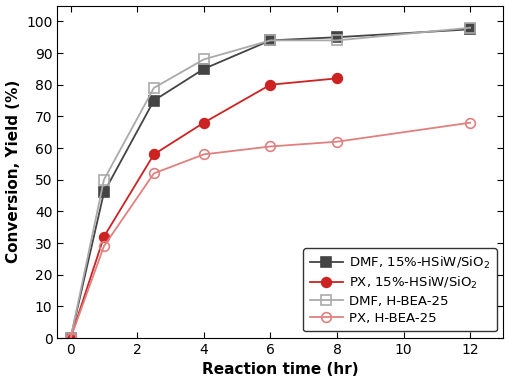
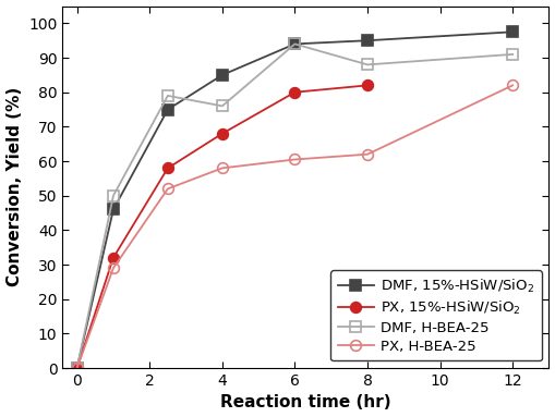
DMF, H-BEA-25/4: 88 -> 76
DMF, H-BEA-25/8: 94 -> 88
DMF, H-BEA-25/12: 98 -> 91
PX, H-BEA-25/12: 68.0 -> 82.0
